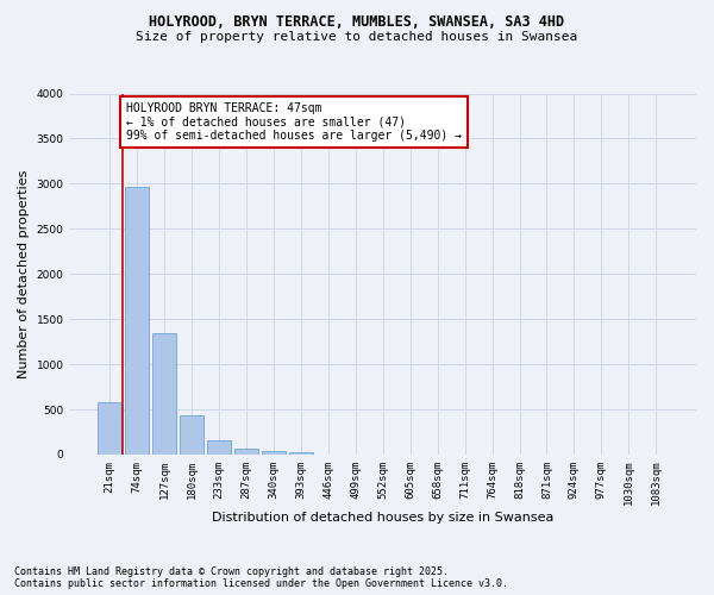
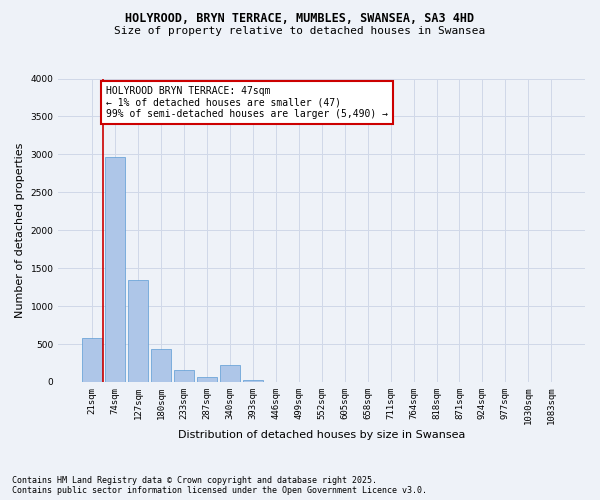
340sqm: 40 -> 220
